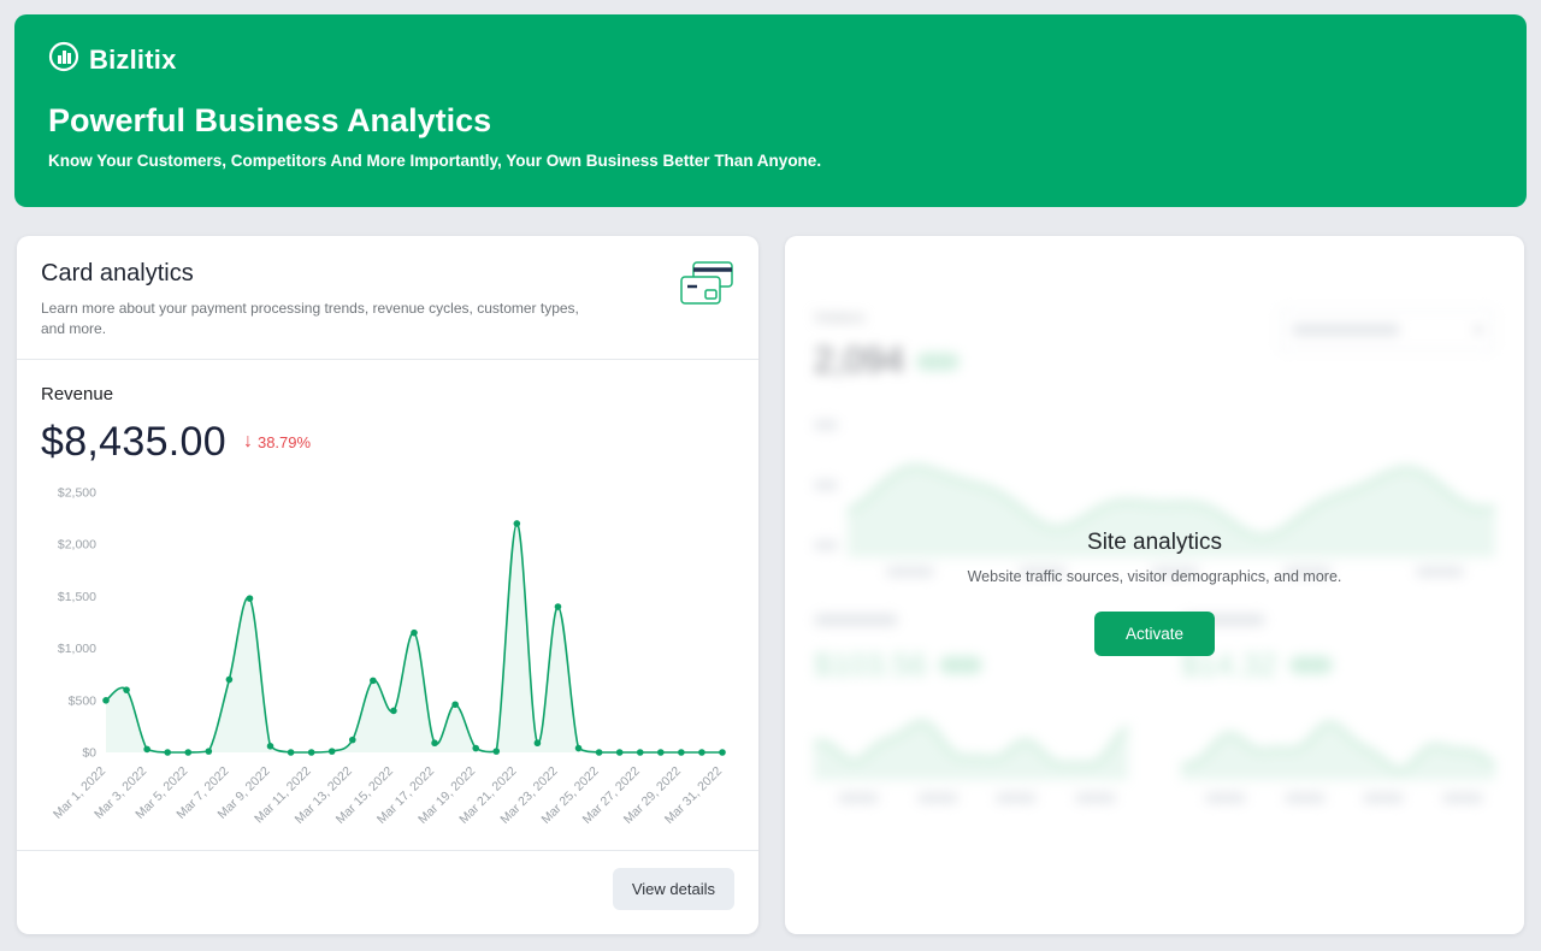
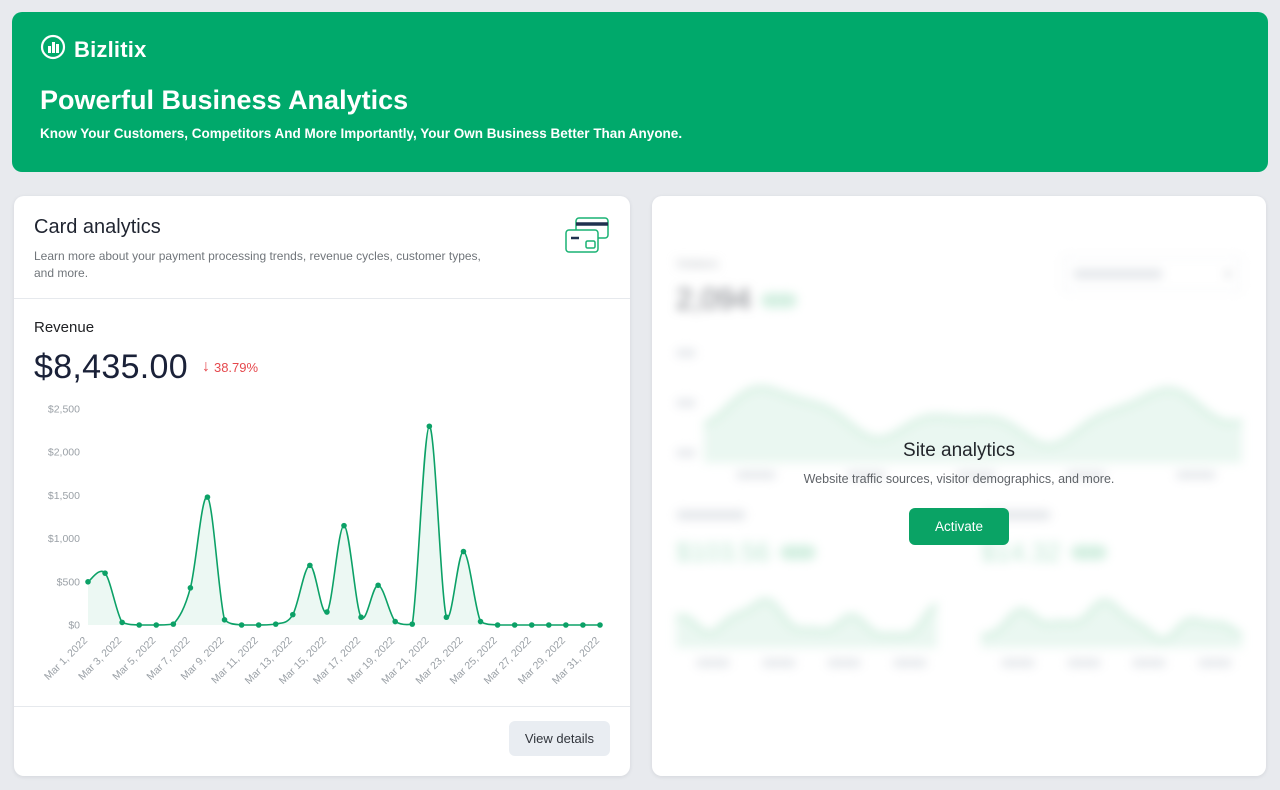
Mar 7, 2022: $700 -> $400
Mar 15, 2022: $400 -> $200
Mar 21, 2022: $2200 -> $2300
Mar 23, 2022: $1400 -> $800
